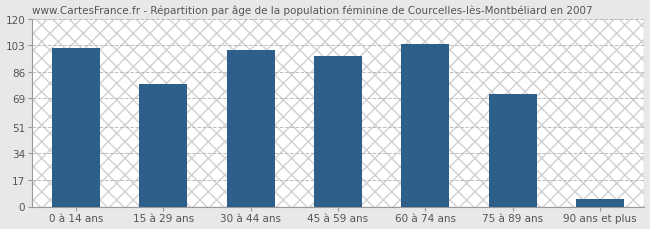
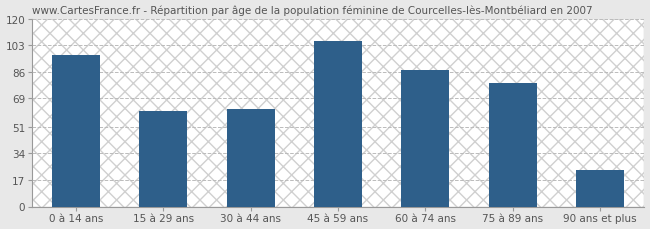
0 à 14 ans: 101 -> 97
15 à 29 ans: 78 -> 61
30 à 44 ans: 100 -> 62
45 à 59 ans: 96 -> 106
60 à 74 ans: 104 -> 87
75 à 89 ans: 72 -> 79
90 ans et plus: 5 -> 23
